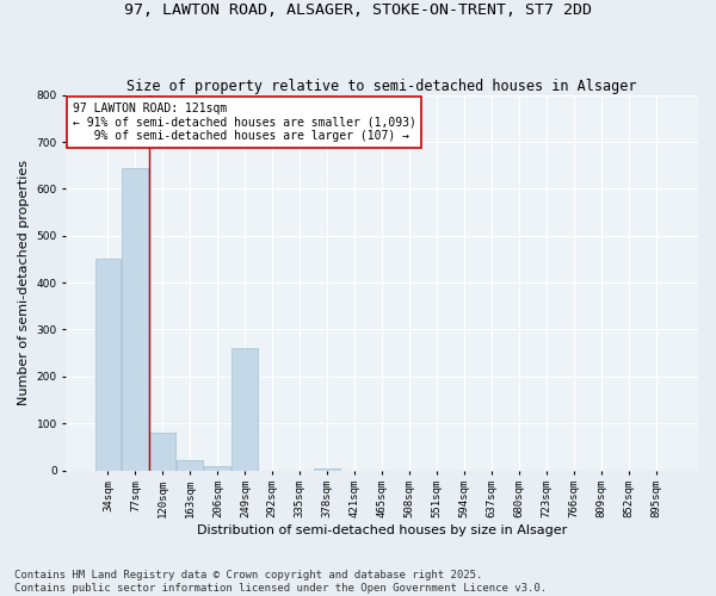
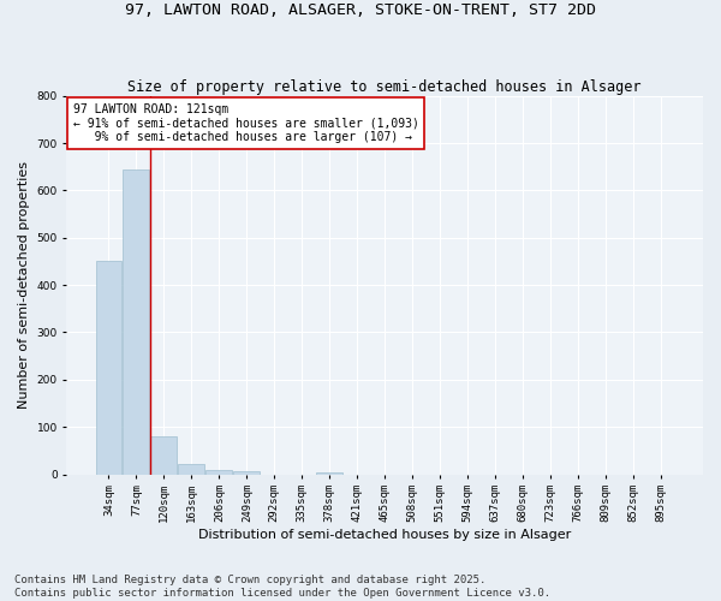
249sqm: 260 -> 6
